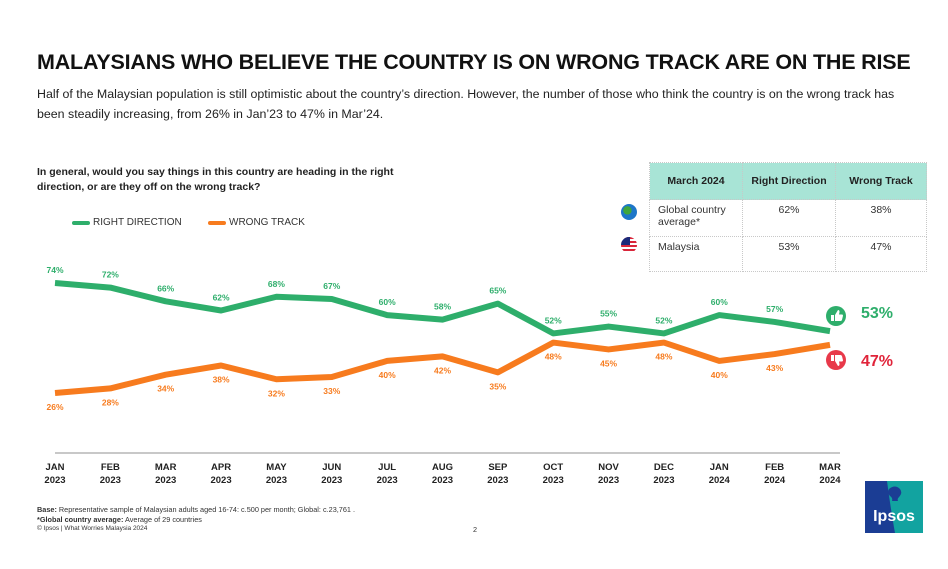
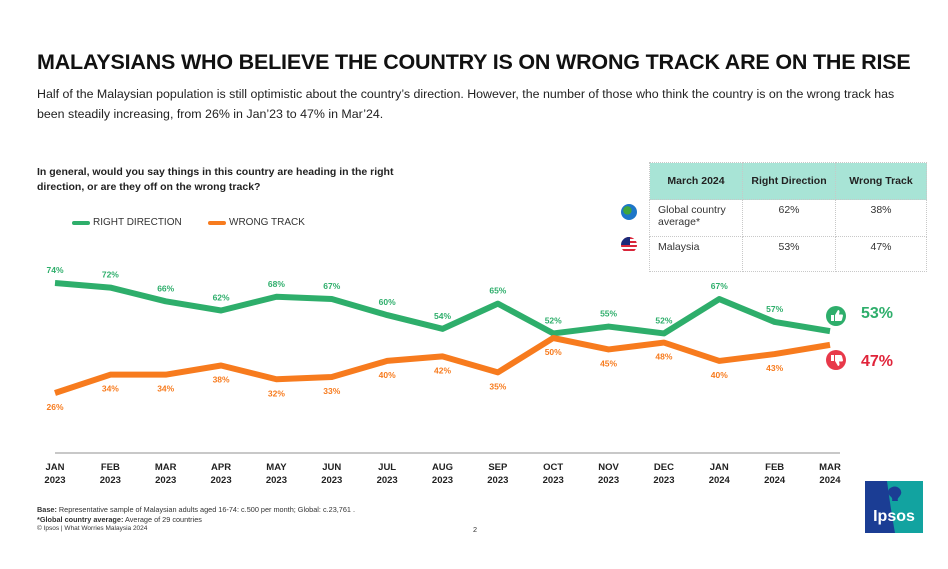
WRONG TRACK/FEB 2023: 28% -> 34%
RIGHT DIRECTION/AUG 2023: 58% -> 54%
WRONG TRACK/OCT 2023: 48% -> 50%
RIGHT DIRECTION/JAN 2024: 60% -> 67%
